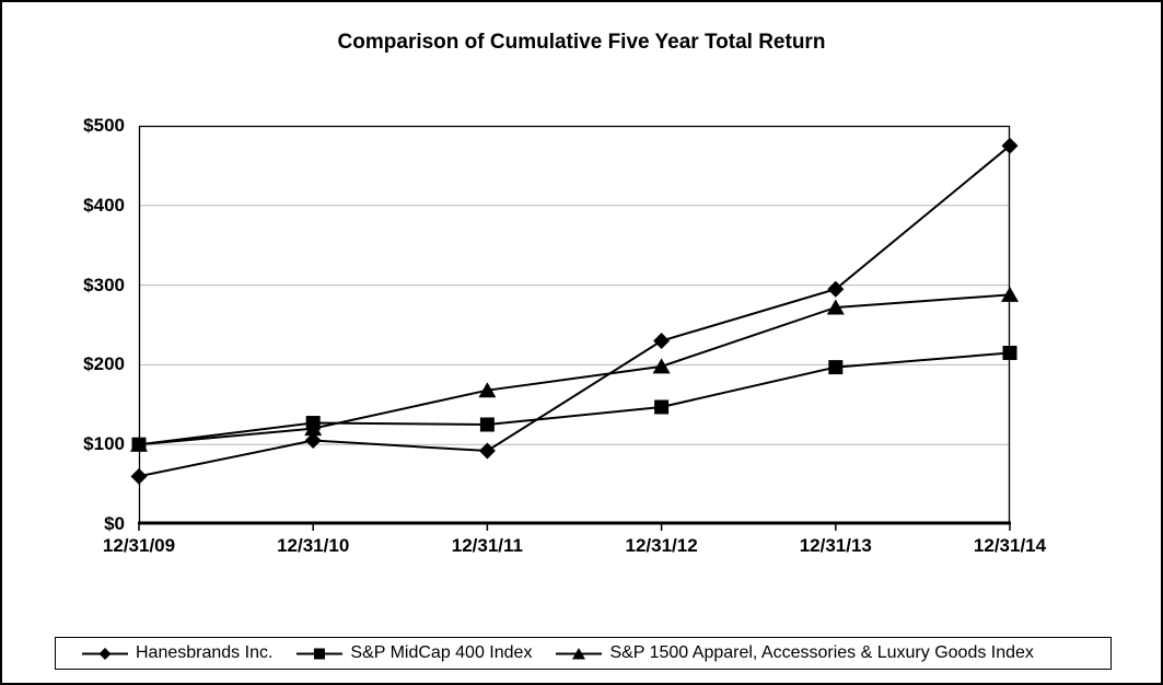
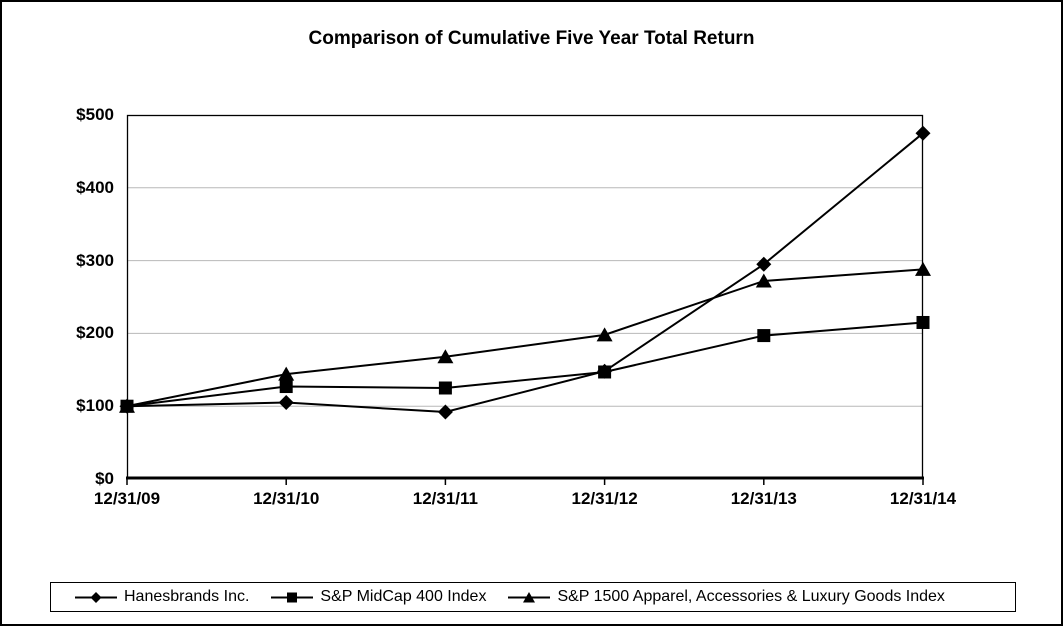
Hanesbrands Inc./12/31/09: $60 -> $100
S&P 1500 Apparel, Accessories & Luxury Goods Index/12/31/10: $120 -> $140
Hanesbrands Inc./12/31/12: $230 -> $150
